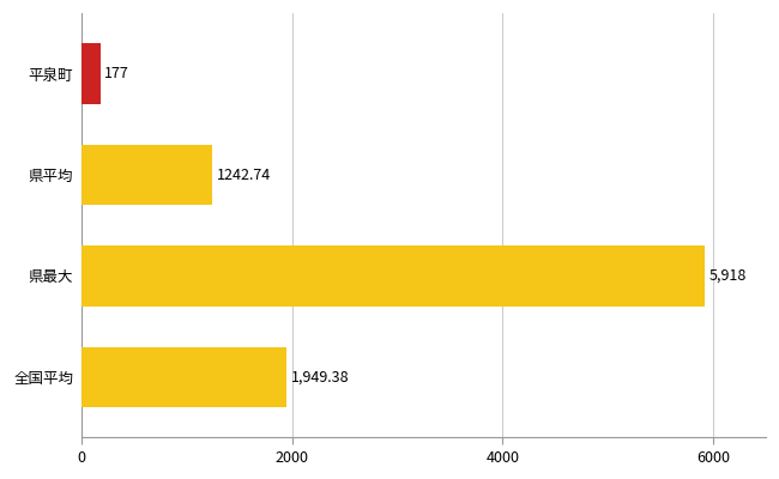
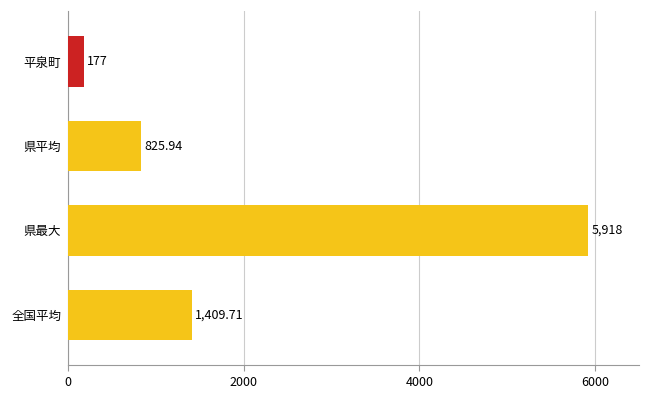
県平均: 1242.74 -> 825.94
全国平均: 1,949.38 -> 1,409.71
